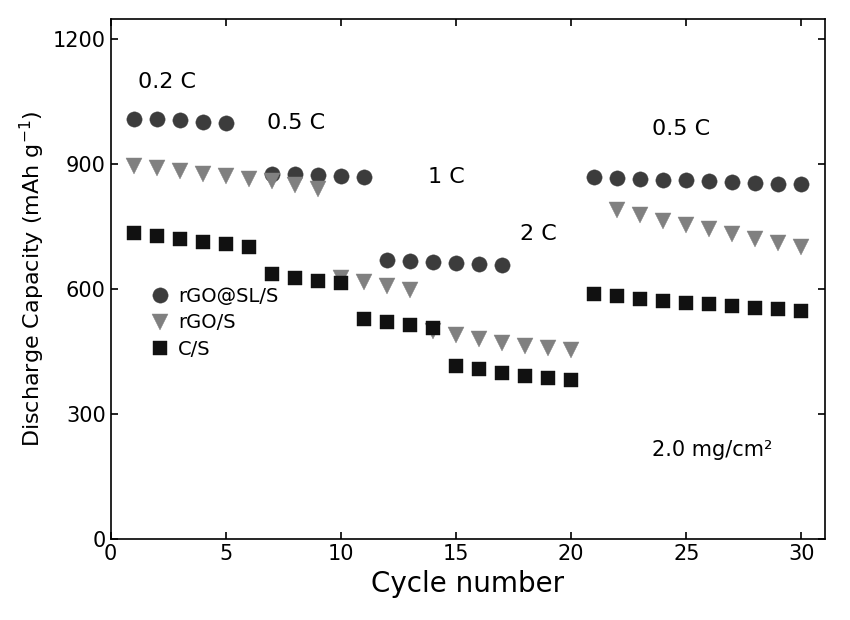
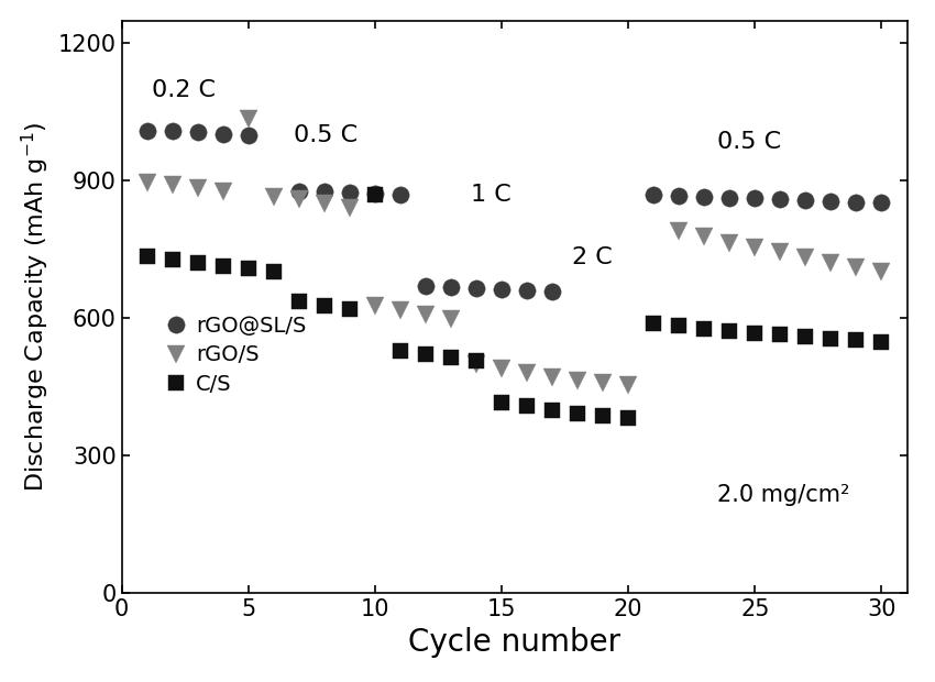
rGO/S/5: 872 -> 1035
C/S/10: 615 -> 870
